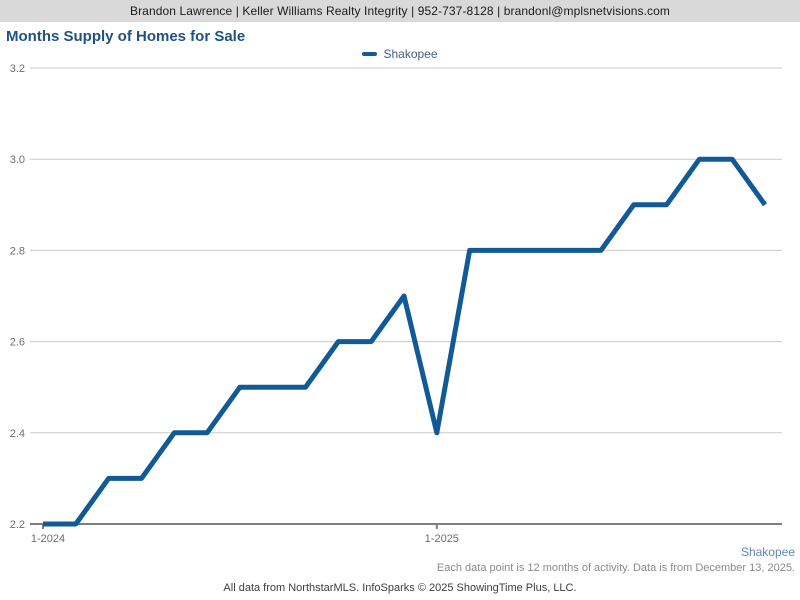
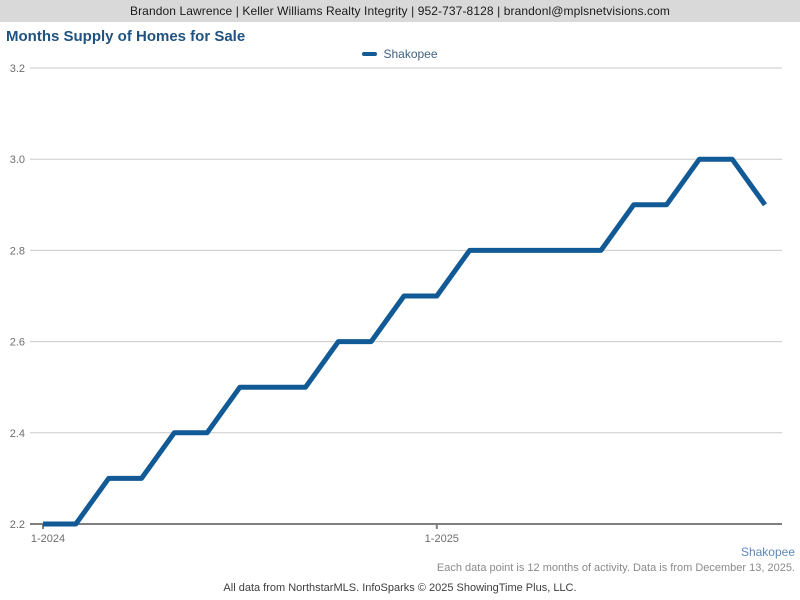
1-2025: 2.4 -> 2.7
